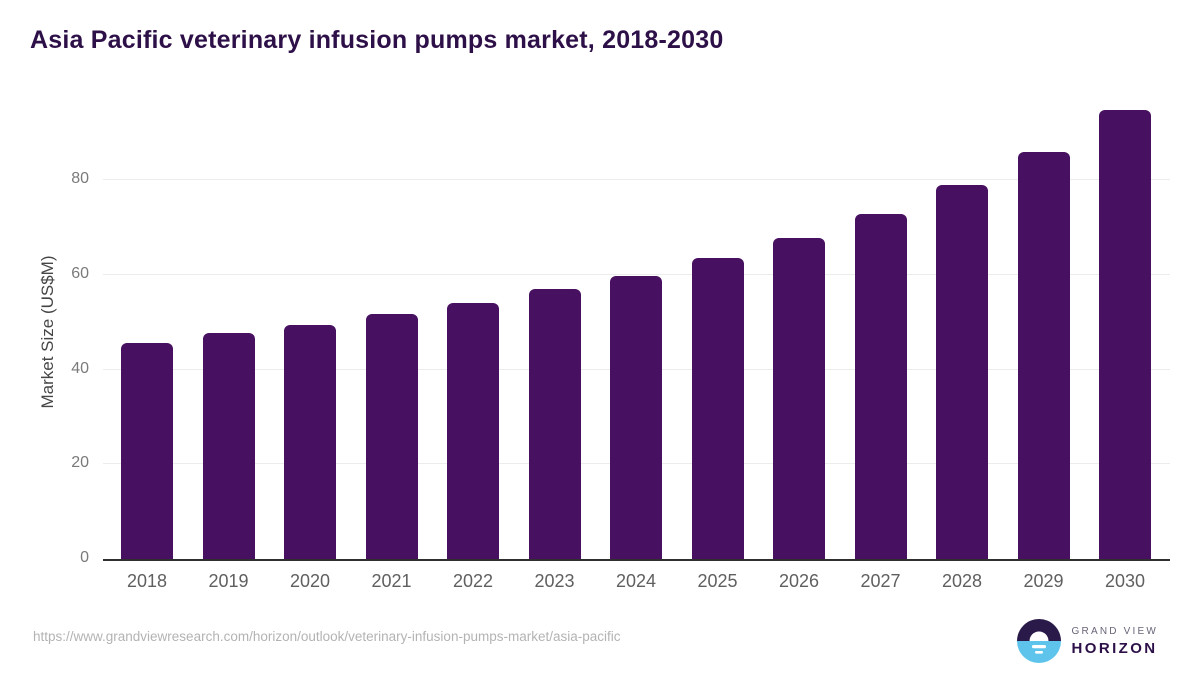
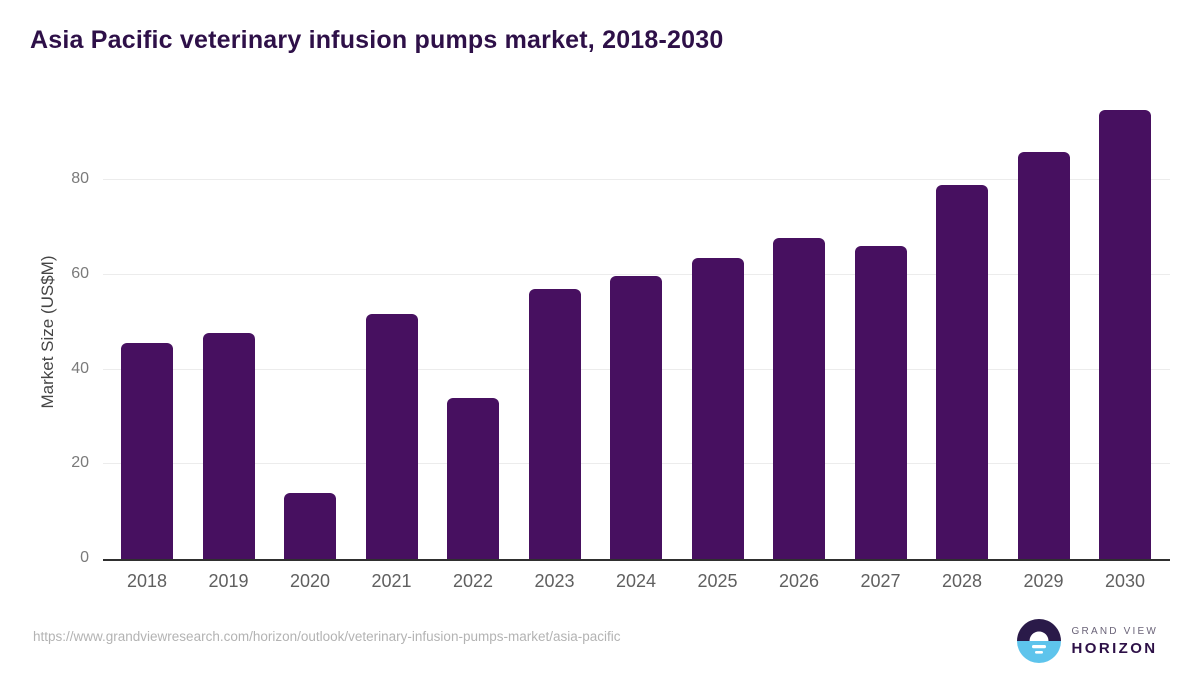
2020: 49 -> 14
2022: 54 -> 34
2027: 73 -> 66
